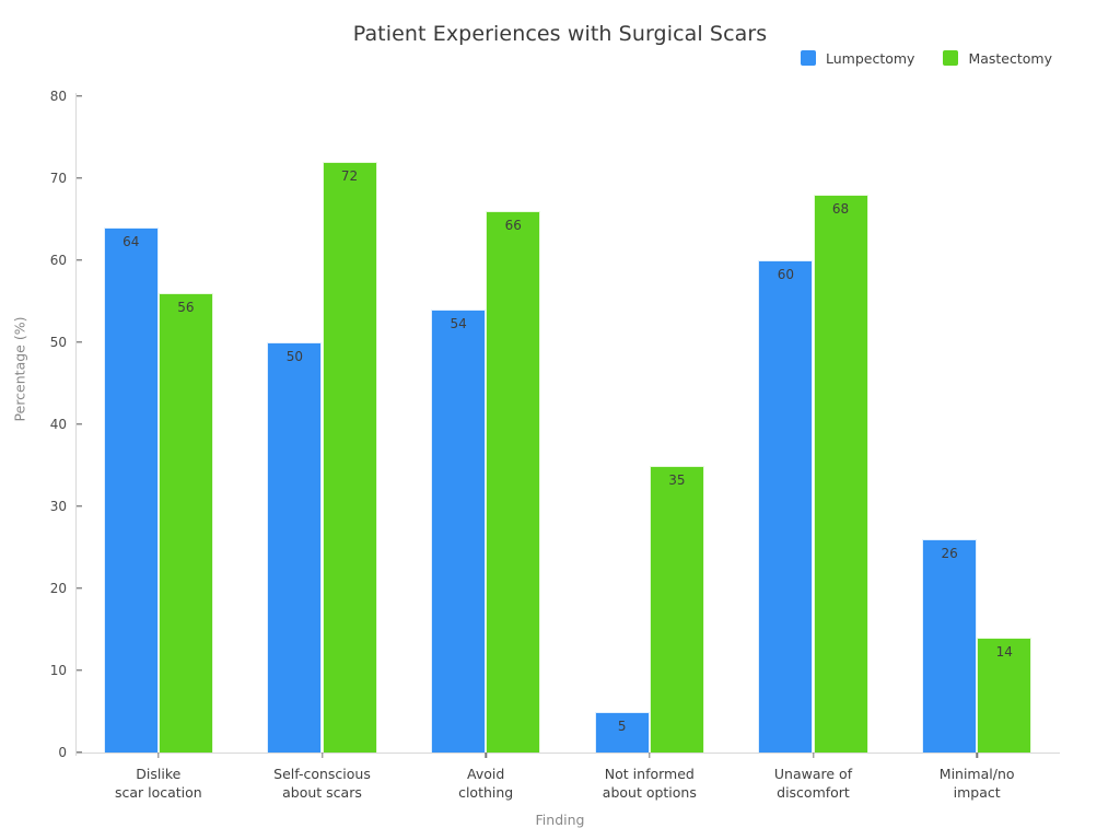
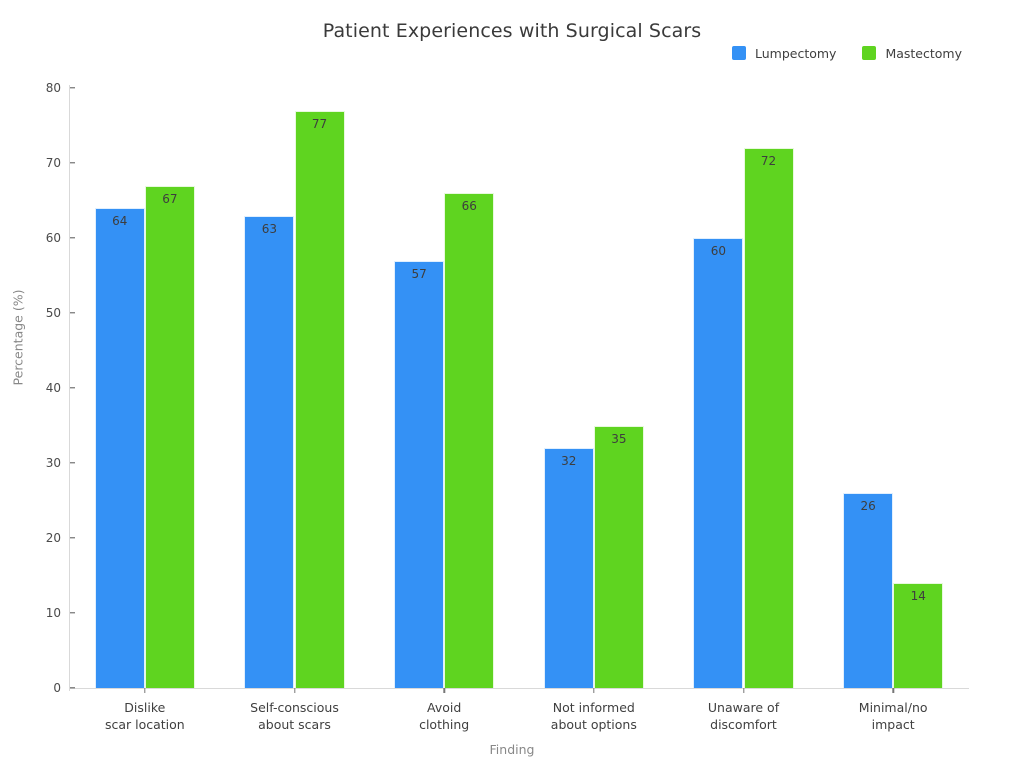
Mastectomy/Dislike scar location: 56 -> 67
Lumpectomy/Self-conscious about scars: 50 -> 63
Mastectomy/Self-conscious about scars: 72 -> 77
Lumpectomy/Avoid clothing: 54 -> 57
Lumpectomy/Not informed about options: 5 -> 32
Mastectomy/Unaware of discomfort: 68 -> 72
